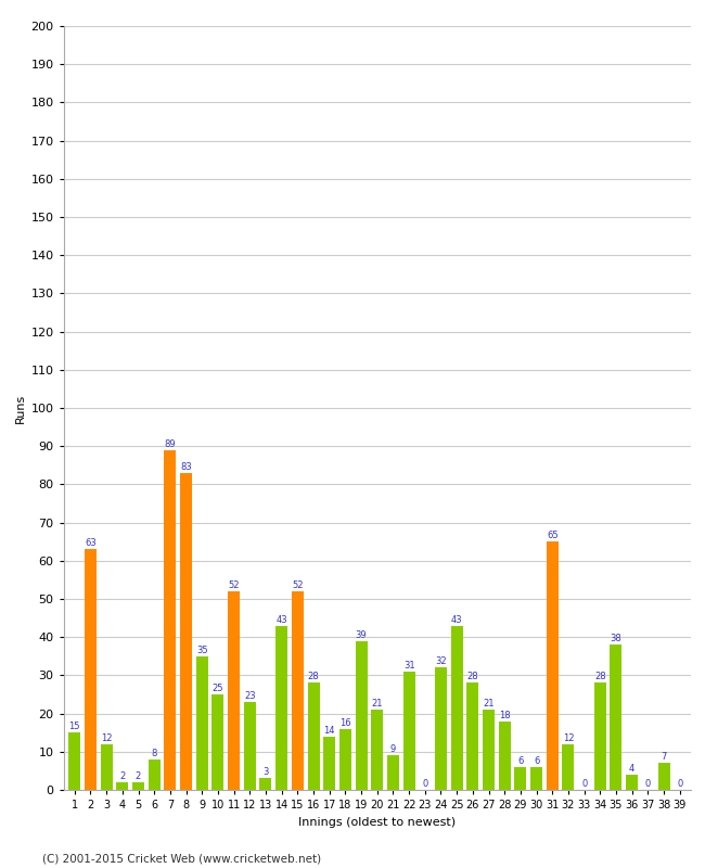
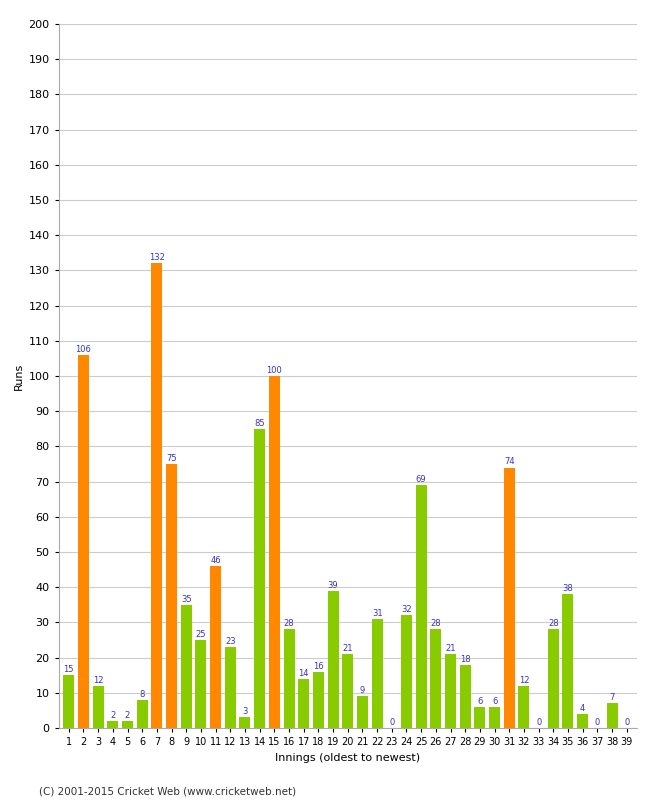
2: 63 -> 106
7: 89 -> 132
8: 83 -> 75
11: 52 -> 46
14: 43 -> 85
15: 52 -> 100
25: 43 -> 69
31: 65 -> 74
